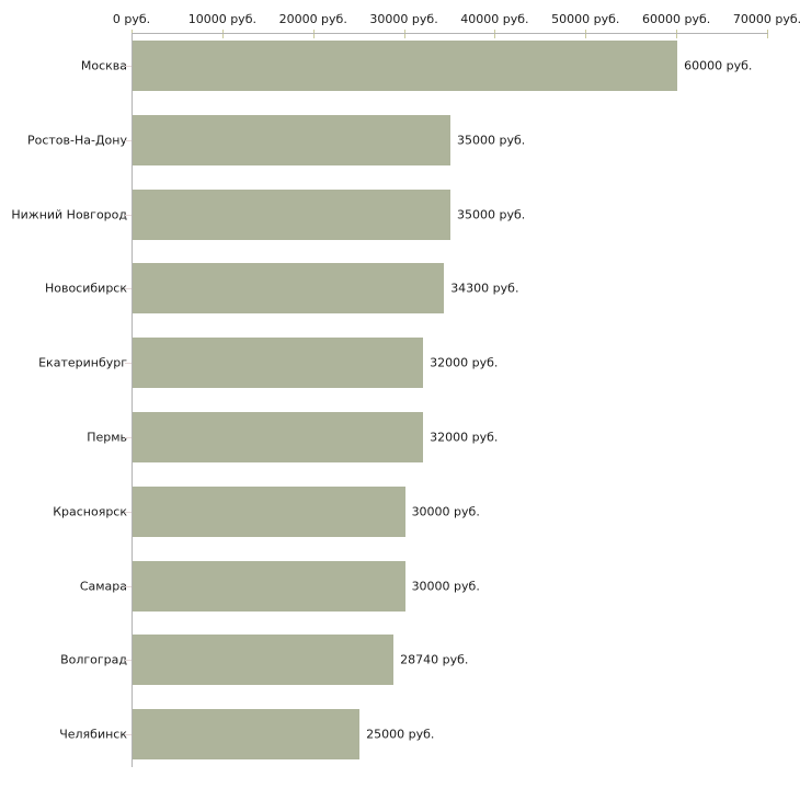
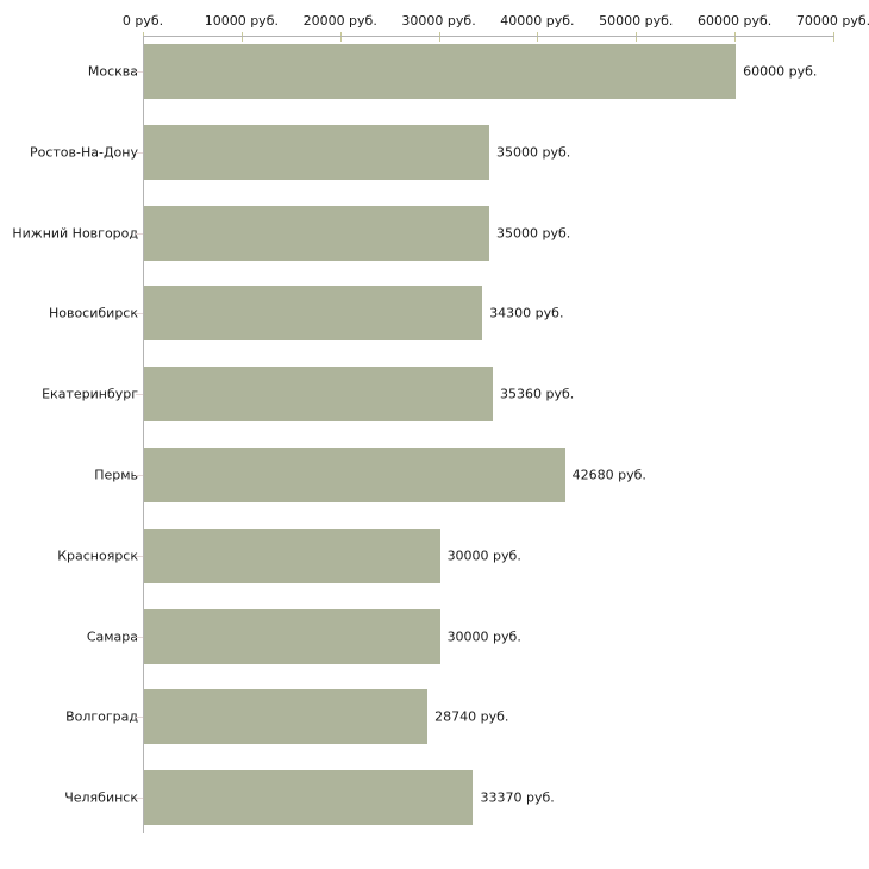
Екатеринбург: 32000 -> 35360
Пермь: 32000 -> 42680
Челябинск: 25000 -> 33370
